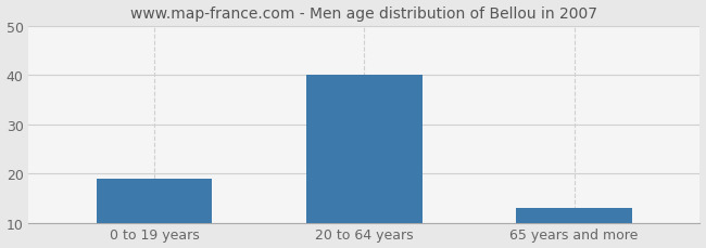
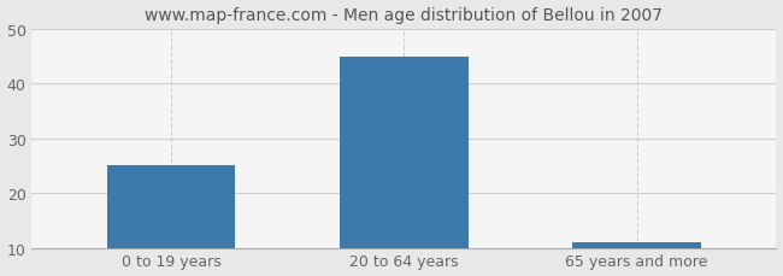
0 to 19 years: 19 -> 25
20 to 64 years: 40 -> 45
65 years and more: 13 -> 11
